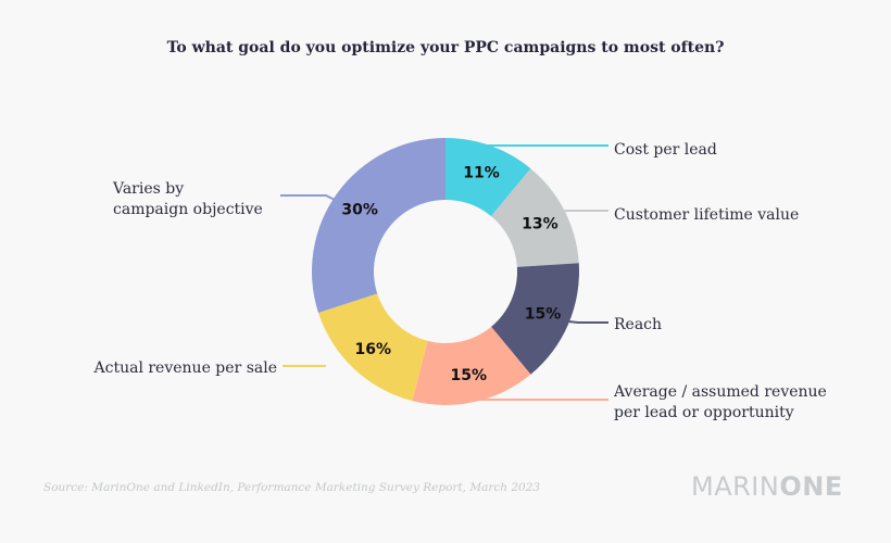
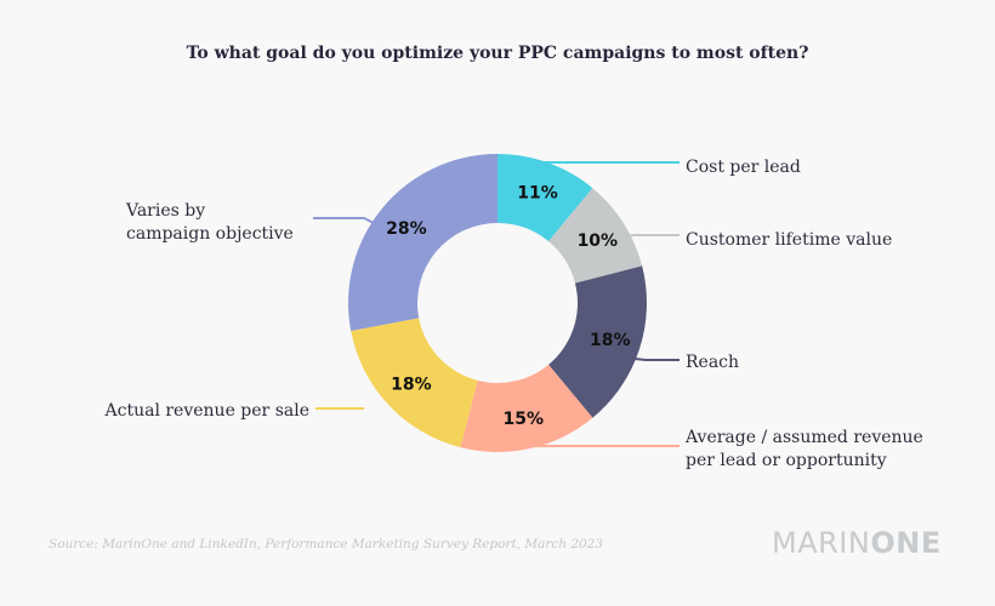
Customer lifetime value: 13% -> 10%
Reach: 15% -> 18%
Actual revenue per sale: 16% -> 18%
Varies by campaign objective: 30% -> 28%
